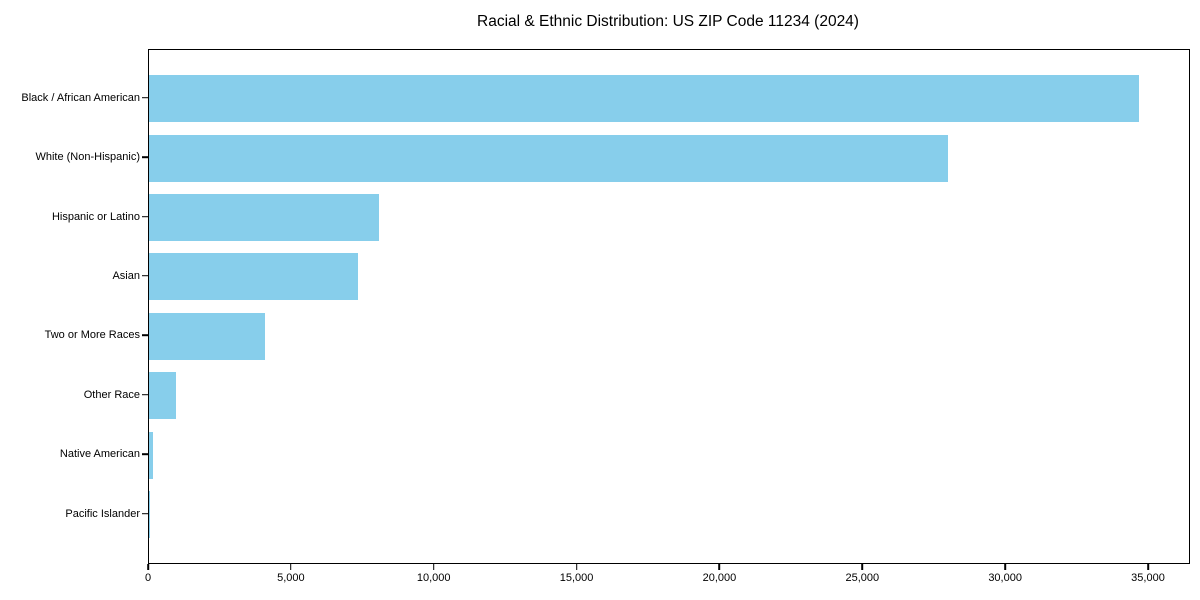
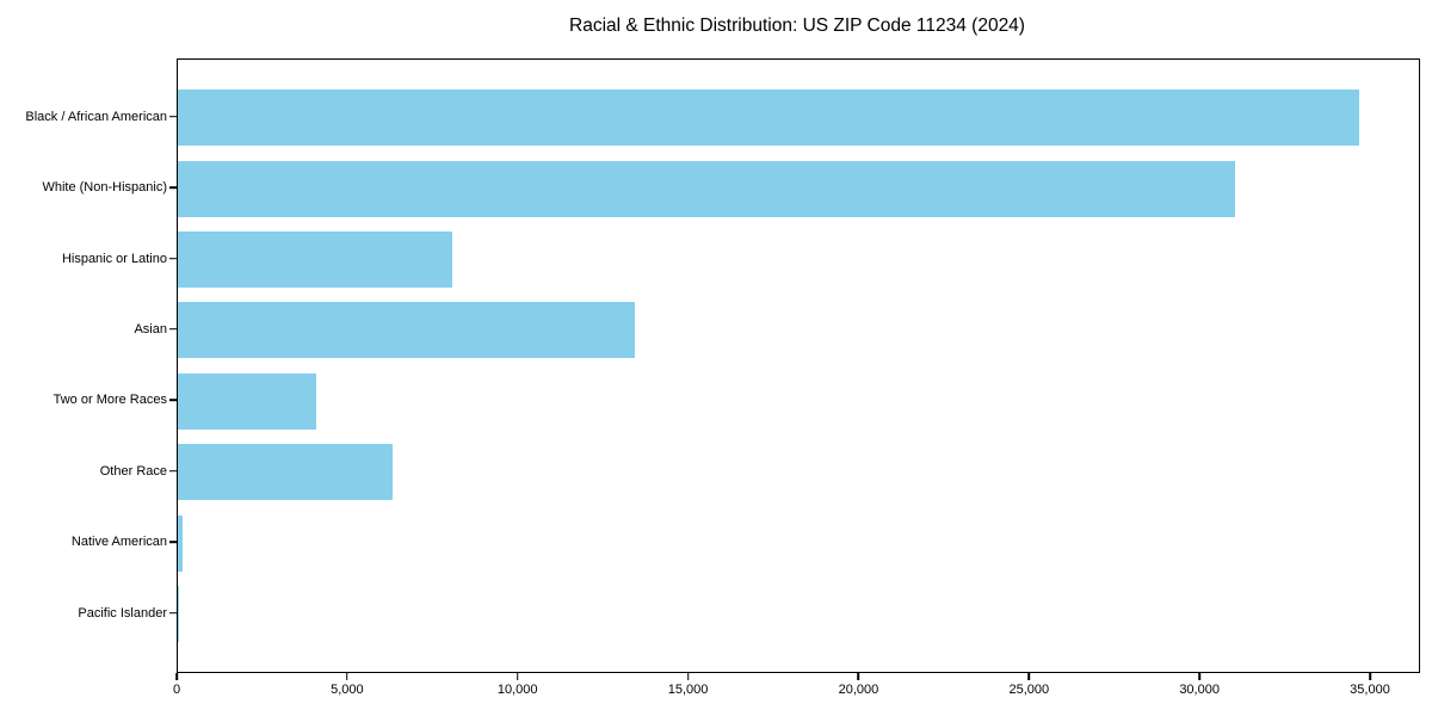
White (Non-Hispanic): 28000 -> 31000
Asian: 7300 -> 13400
Other Race: 1000 -> 6300
